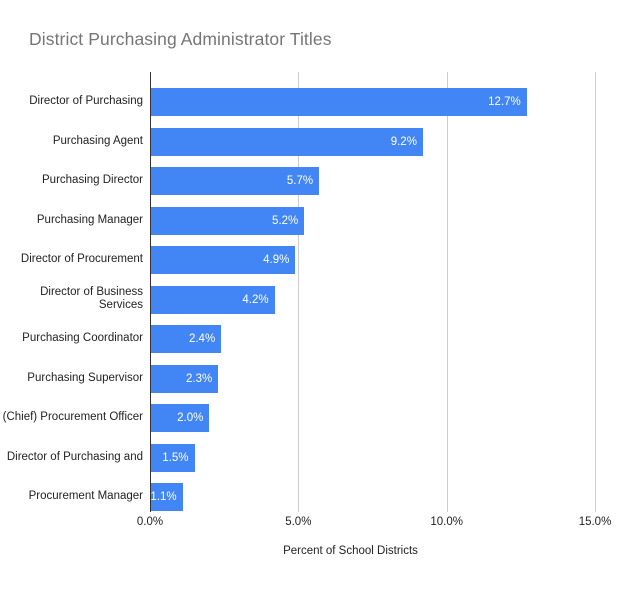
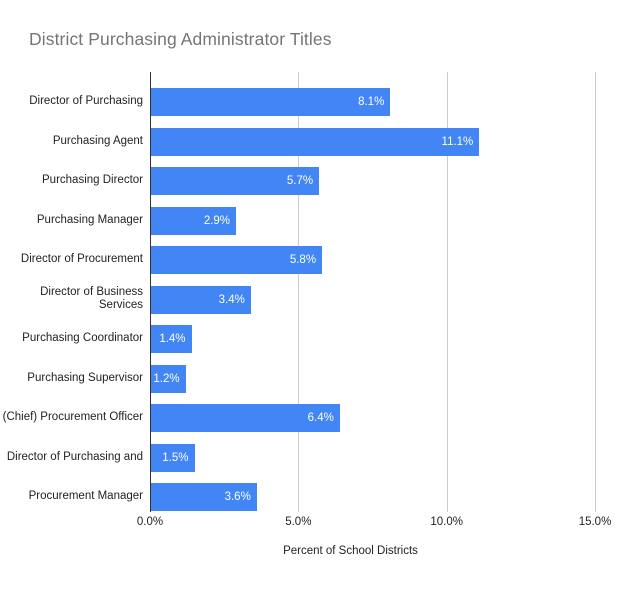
Director of Purchasing: 12.7% -> 8.1%
Purchasing Agent: 9.2% -> 11.1%
Purchasing Manager: 5.2% -> 2.9%
Director of Procurement: 4.9% -> 5.8%
Director of Business Services: 4.2% -> 3.4%
Purchasing Coordinator: 2.4% -> 1.4%
Purchasing Supervisor: 2.3% -> 1.2%
(Chief) Procurement Officer: 2.0% -> 6.4%
Procurement Manager: 1.1% -> 3.6%
